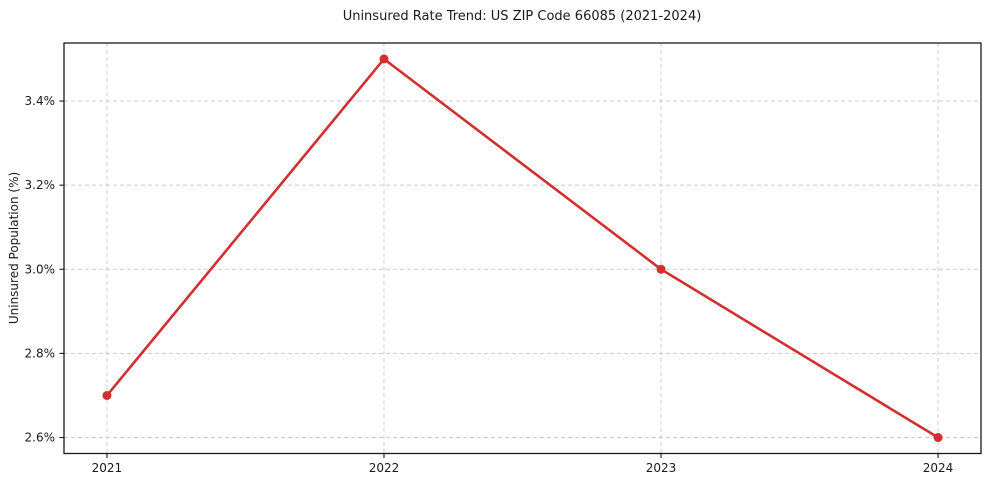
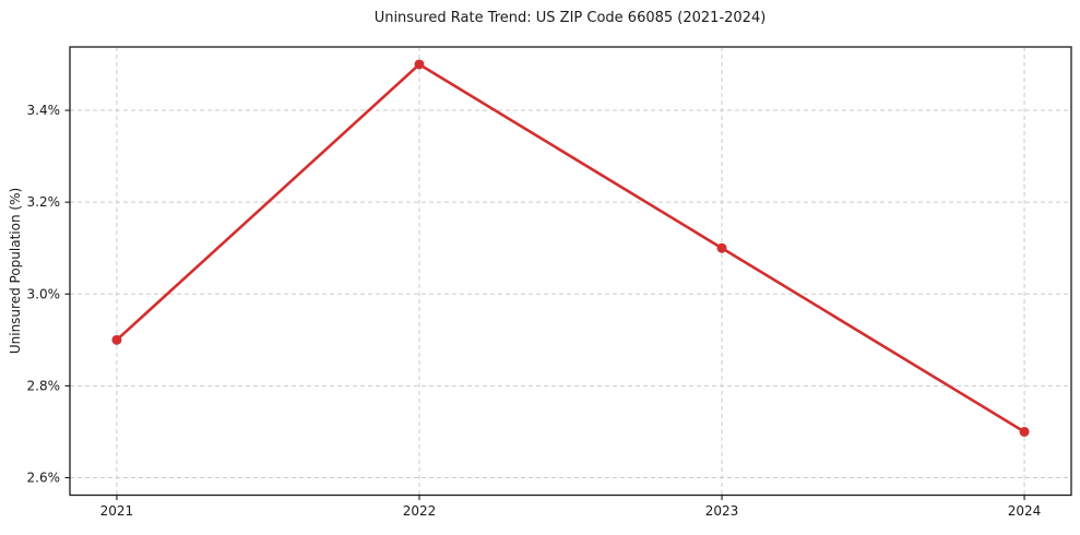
2021: 2.7% -> 2.9%
2023: 3.0% -> 3.1%
2024: 2.6% -> 2.7%
